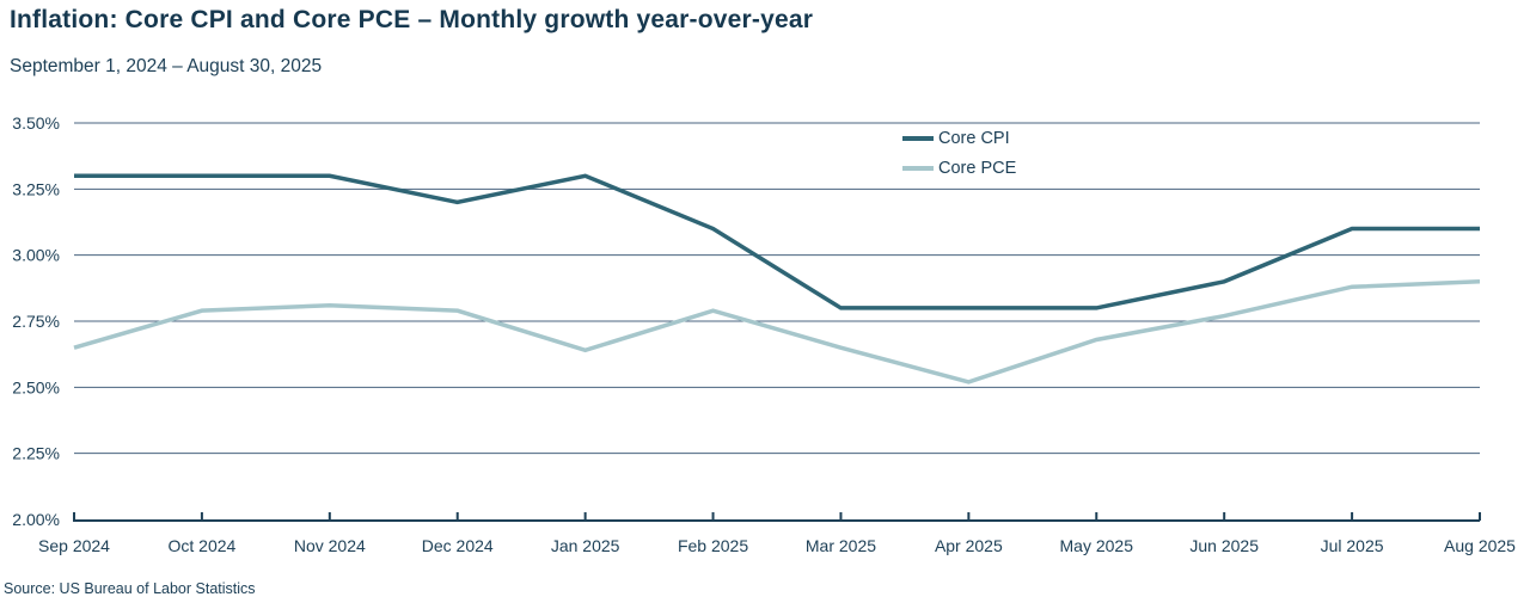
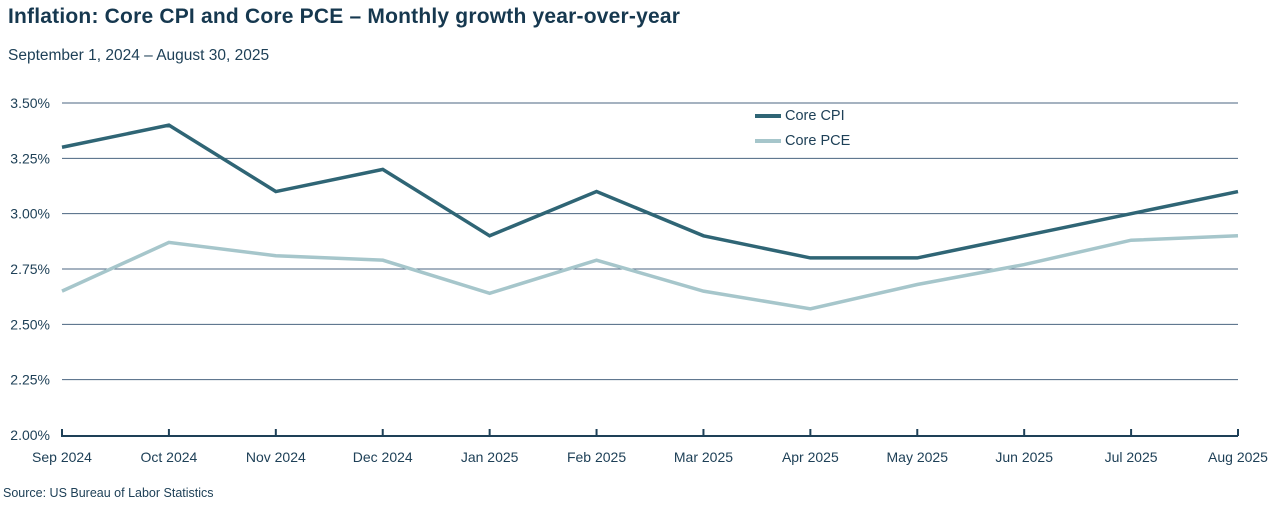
Core CPI/Oct 2024: 3.3% -> 3.4%
Core PCE/Oct 2024: 2.79% -> 2.87%
Core CPI/Nov 2024: 3.3% -> 3.1%
Core CPI/Jan 2025: 3.3% -> 2.9%
Core CPI/Mar 2025: 2.8% -> 2.9%
Core PCE/Apr 2025: 2.52% -> 2.57%
Core CPI/Jul 2025: 3.1% -> 3.0%
